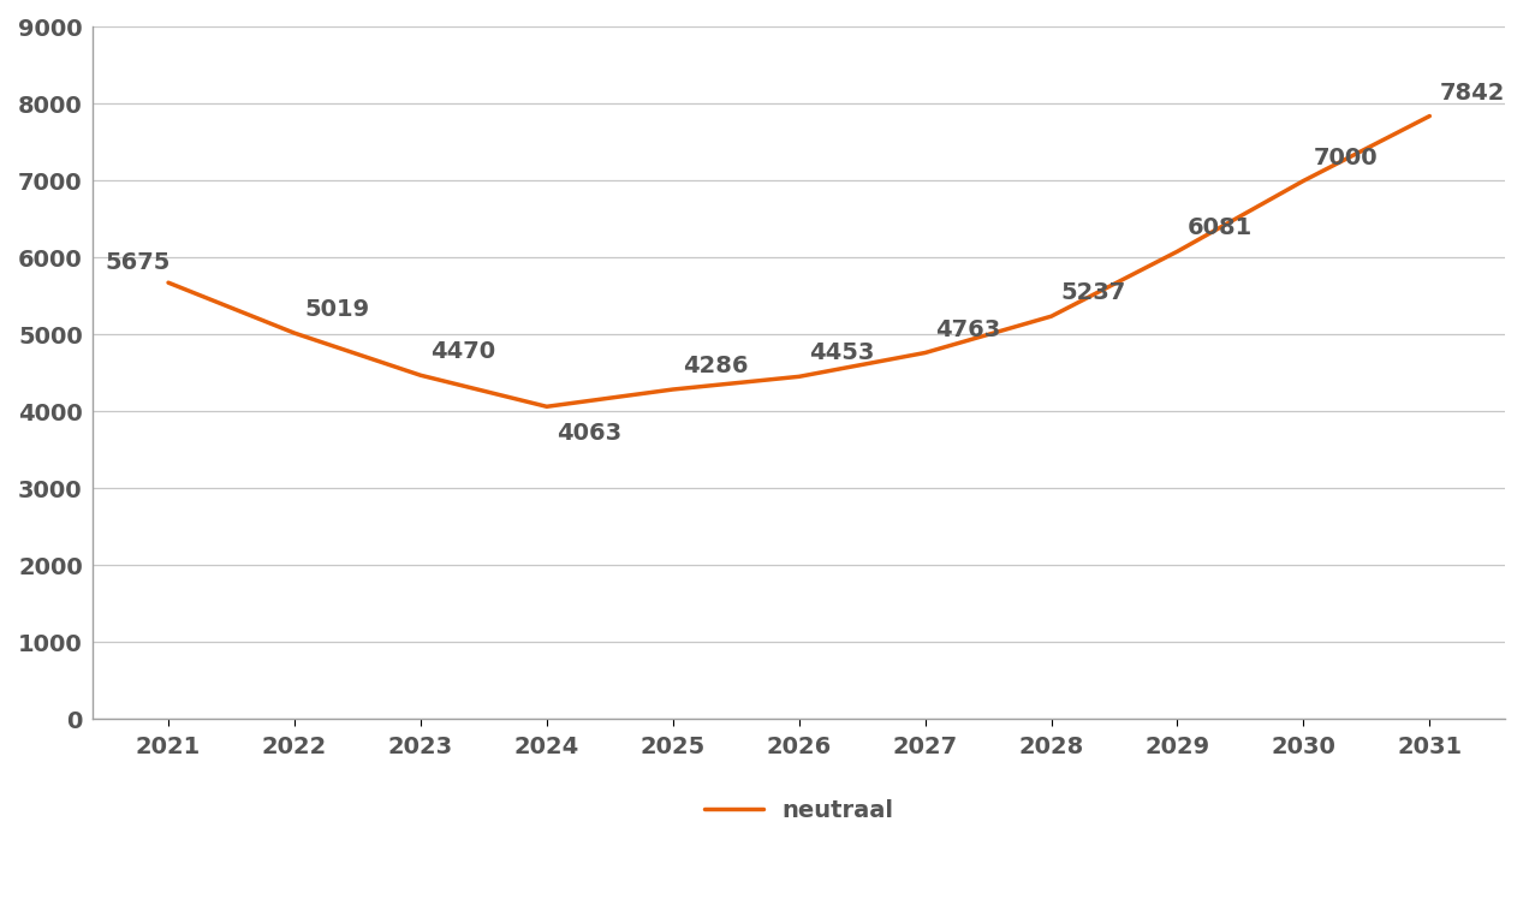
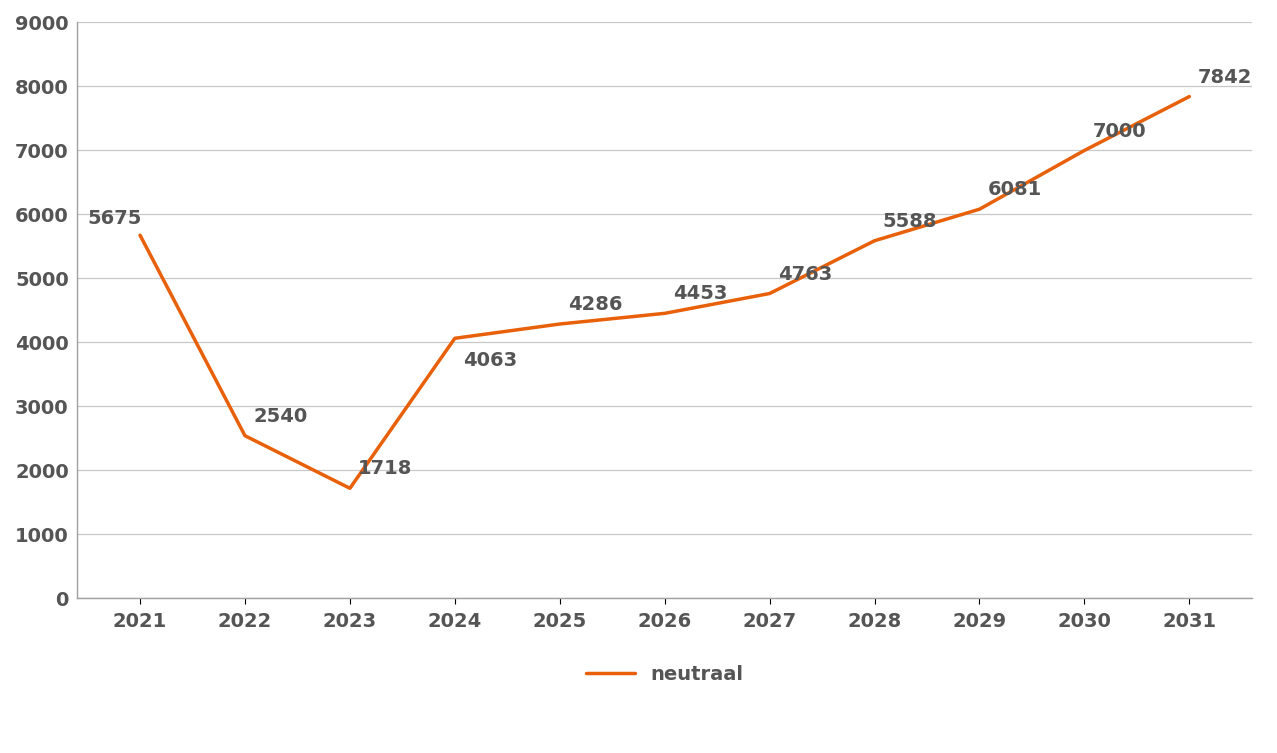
2022: 5019 -> 2540
2023: 4470 -> 1718
2028: 5237 -> 5588
